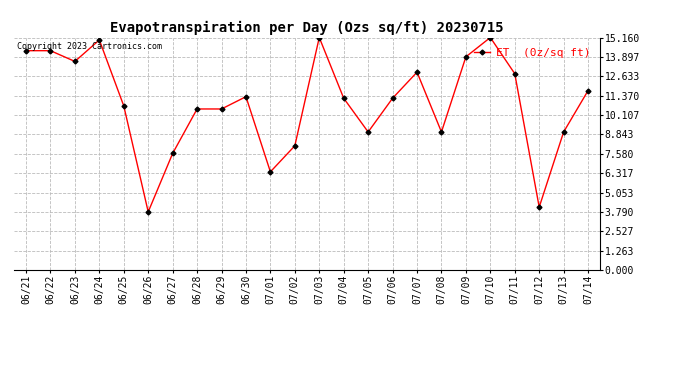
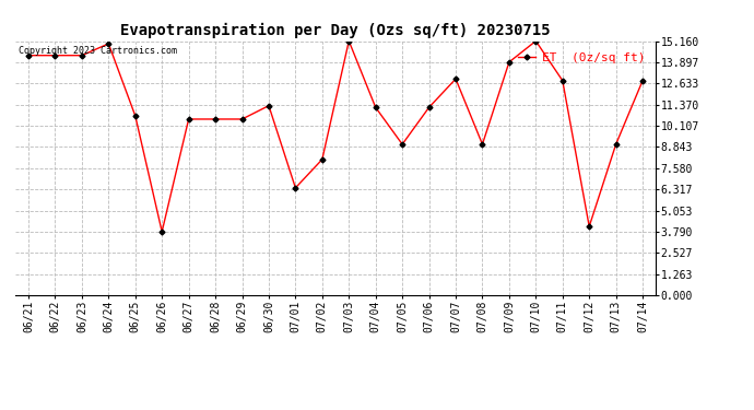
06/23: 13.6 -> 14.3
06/27: 7.6 -> 10.5
07/14: 11.7 -> 12.8
